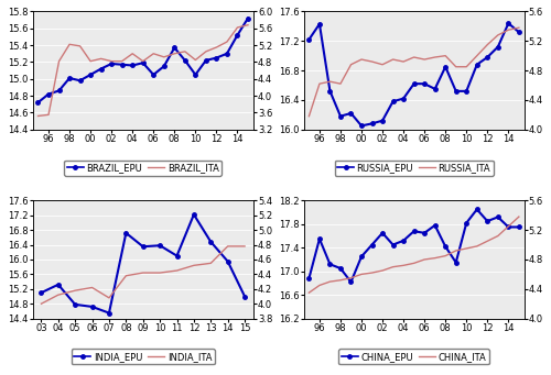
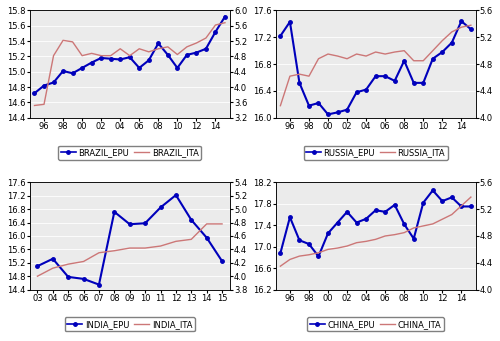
INDIA_ITA/07: 4.08 -> 4.35
INDIA_EPU/11: 16.10 -> 16.85
INDIA_EPU/15: 15.00 -> 15.25
